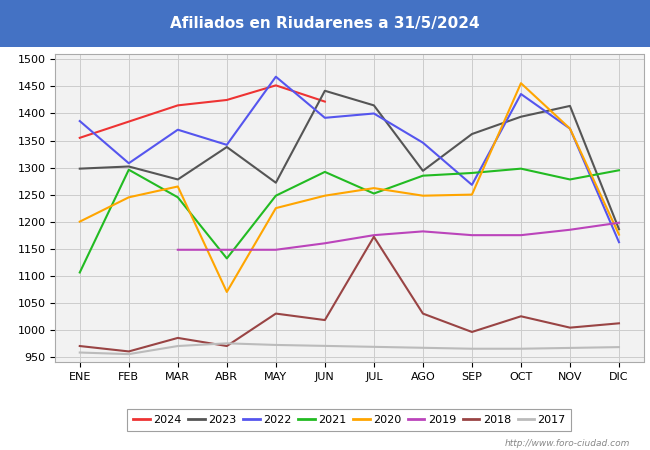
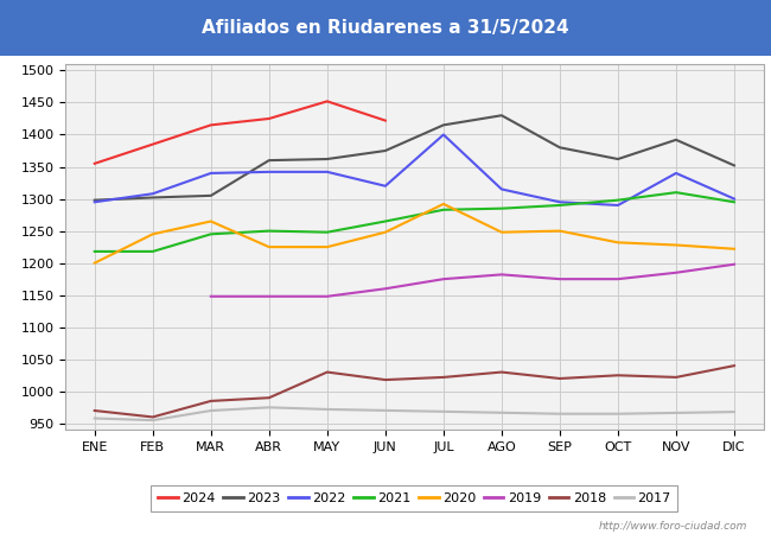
2022/ENE: 1386 -> 1295
2021/ENE: 1106 -> 1218
2021/FEB: 1296 -> 1218
2023/MAR: 1278 -> 1305
2022/MAR: 1370 -> 1340
2023/ABR: 1338 -> 1360
2021/ABR: 1132 -> 1250
2020/ABR: 1070 -> 1225
2018/ABR: 970 -> 990
2023/MAY: 1272 -> 1362
2022/MAY: 1468 -> 1342
2023/JUN: 1442 -> 1375
2022/JUN: 1392 -> 1320
2021/JUN: 1292 -> 1265
2021/JUL: 1252 -> 1283
2020/JUL: 1262 -> 1292
2018/JUL: 1172 -> 1022
2023/AGO: 1294 -> 1430
2022/AGO: 1346 -> 1315
2023/SEP: 1362 -> 1380
2022/SEP: 1268 -> 1295
2018/SEP: 996 -> 1020
2023/OCT: 1394 -> 1362
2022/OCT: 1436 -> 1290
2020/OCT: 1456 -> 1232
2023/NOV: 1414 -> 1392
2022/NOV: 1372 -> 1340
2021/NOV: 1278 -> 1310
2020/NOV: 1372 -> 1228
2018/NOV: 1004 -> 1022
2023/DIC: 1186 -> 1352
2022/DIC: 1162 -> 1300
2020/DIC: 1176 -> 1222
2018/DIC: 1012 -> 1040
